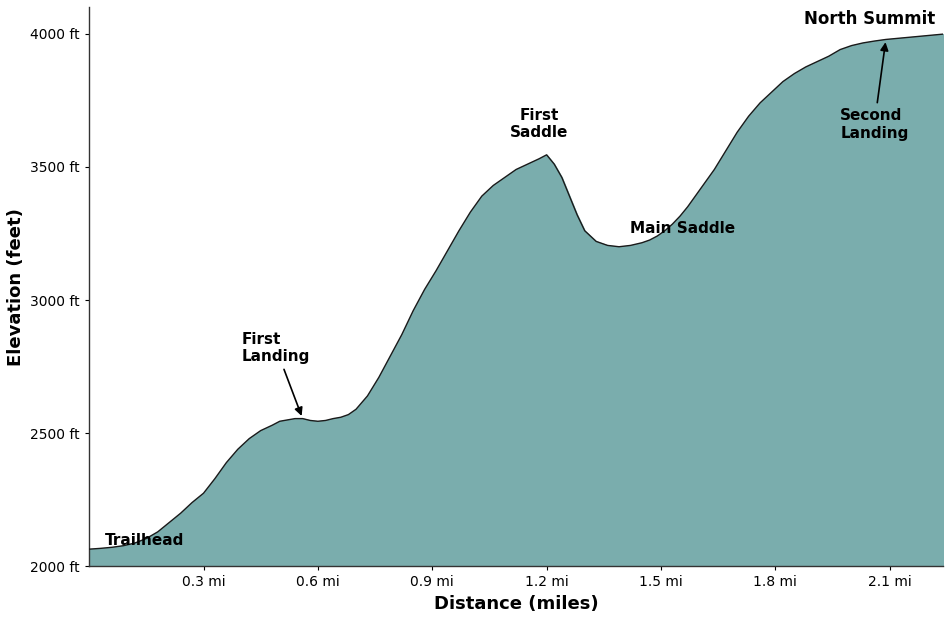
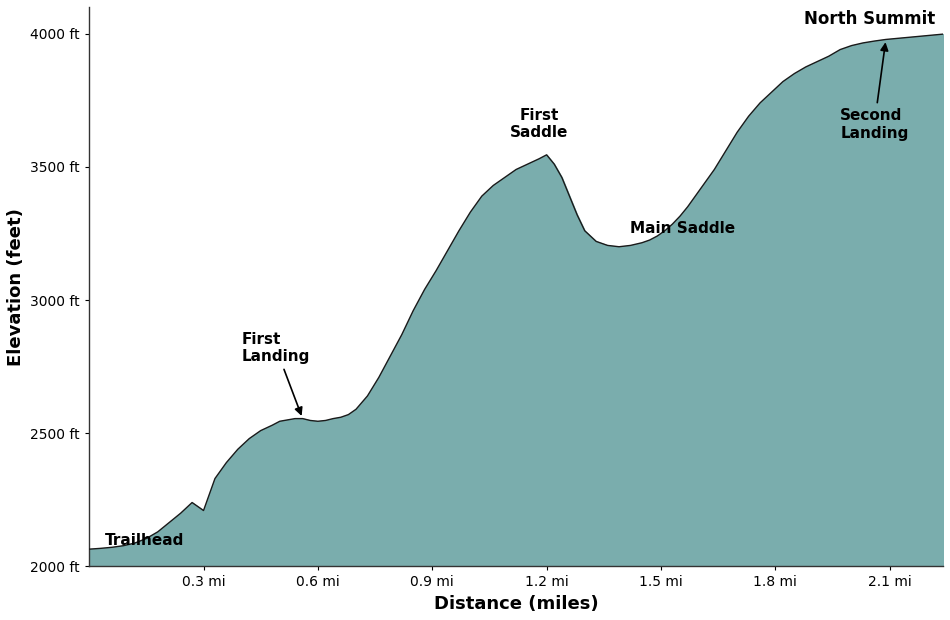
0.3 mi: 2275 ft -> 2210 ft
